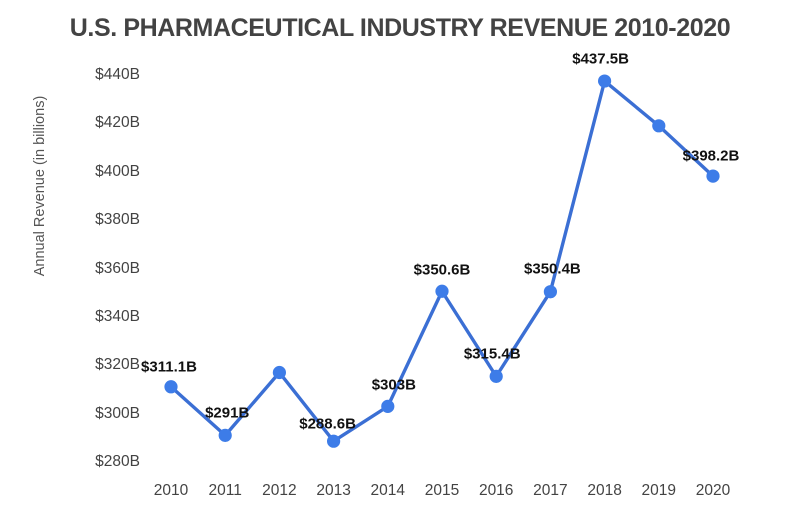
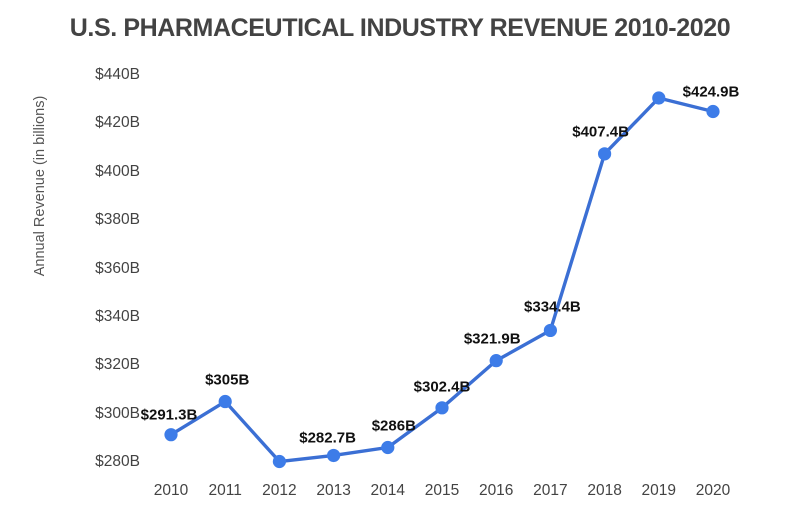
2010: $311.1B -> $291.3B
2011: $291B -> $305B
2012: $317B -> $280B
2013: $288.6B -> $282.7B
2014: $303B -> $286B
2015: $350.6B -> $302.4B
2016: $315.4B -> $321.9B
2017: $350.4B -> $334.4B
2018: $437.5B -> $407.4B
2019: $419B -> $430B
2020: $398.2B -> $424.9B
